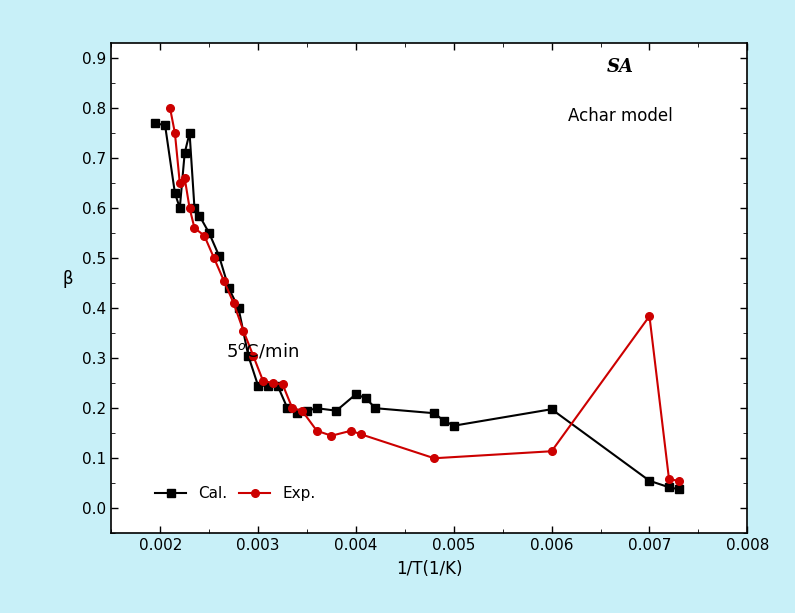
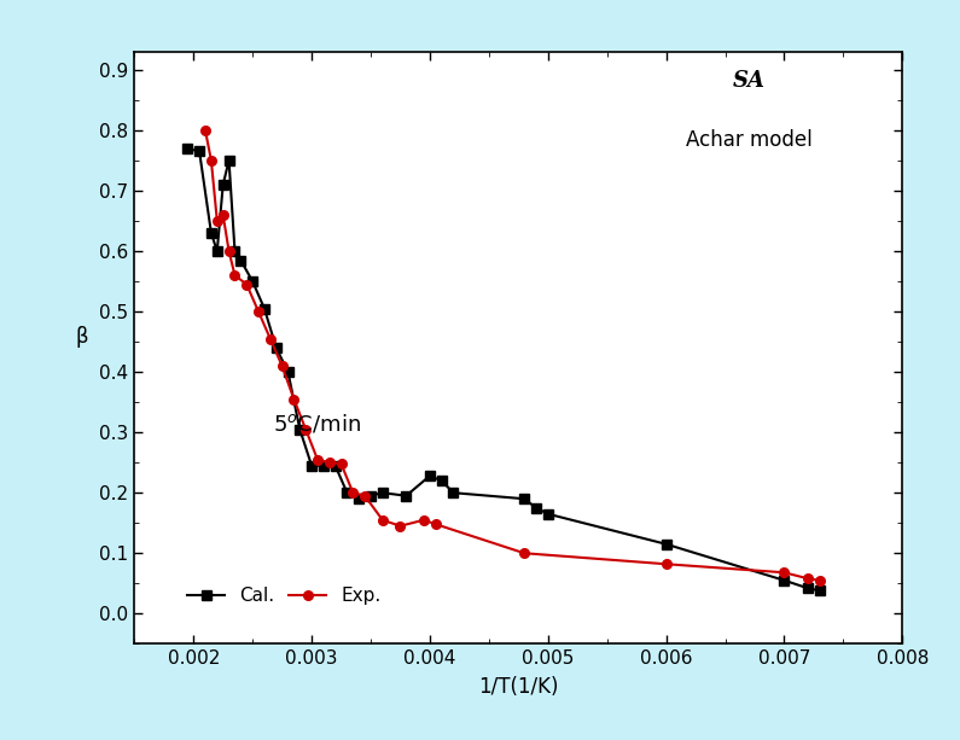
Cal./0.006: 0.198 -> 0.115
Exp./0.006: 0.114 -> 0.082
Exp./0.007: 0.384 -> 0.068
